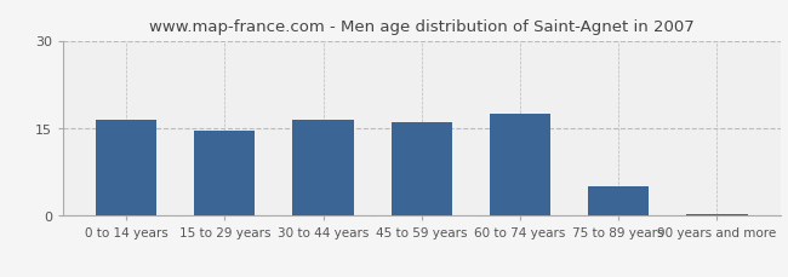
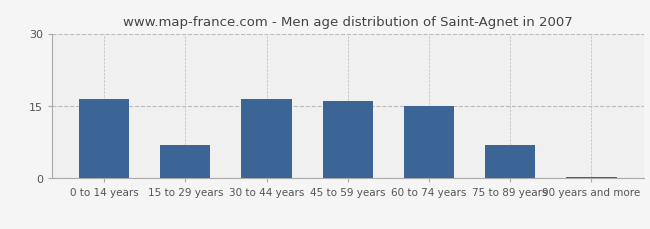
15 to 29 years: 14.5 -> 7.0
60 to 74 years: 17.5 -> 15.0
75 to 89 years: 5.0 -> 7.0
